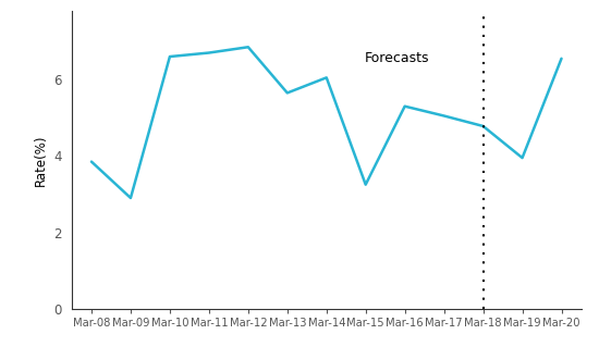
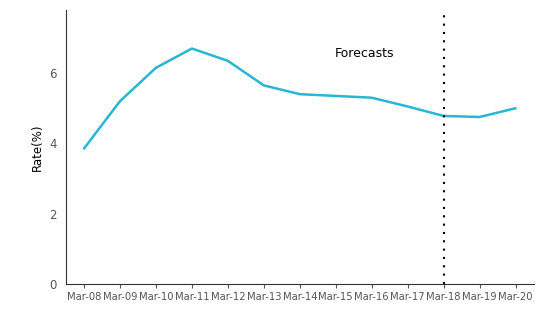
Mar-09: 2.90 -> 5.20
Mar-10: 6.60 -> 6.15
Mar-12: 6.85 -> 6.35
Mar-14: 6.05 -> 5.40
Mar-15: 3.25 -> 5.35
Mar-19: 3.95 -> 4.75
Mar-20: 6.55 -> 5.00
